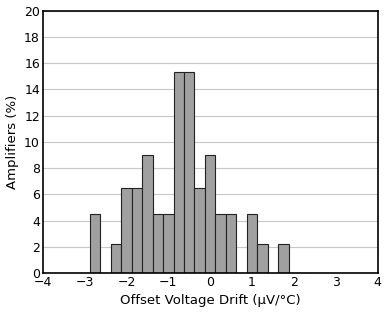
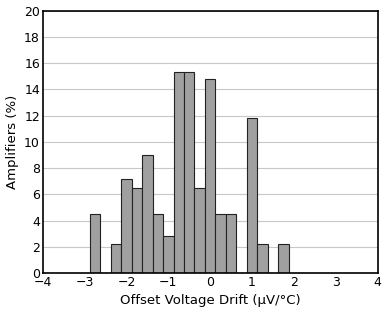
−2: 6.5 -> 7.2
−1: 4.5 -> 2.8
0: 9.0 -> 14.8
1: 4.5 -> 11.8
